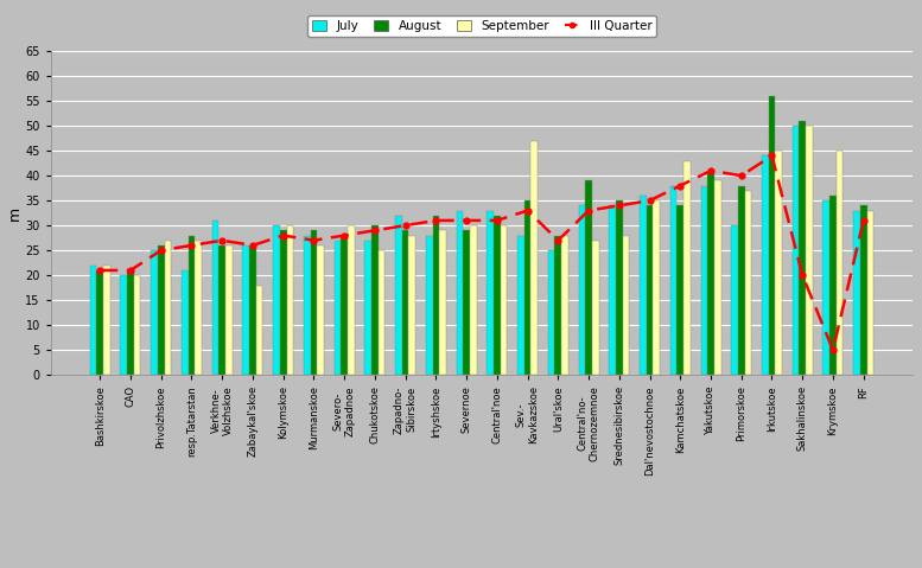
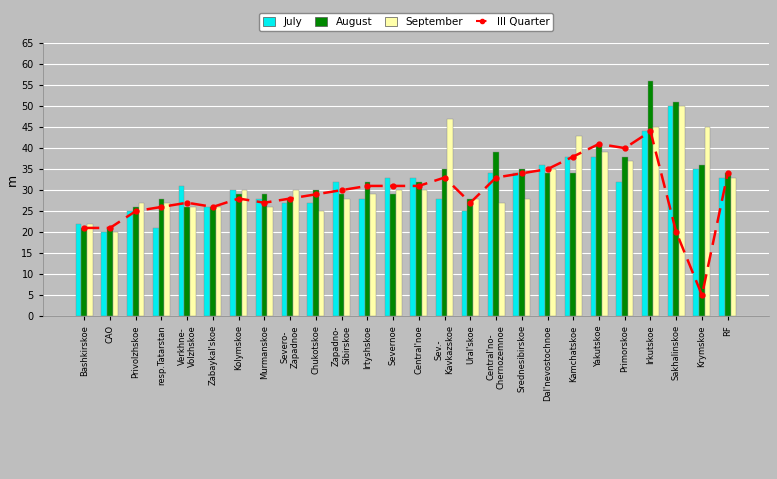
September/Zabaykal'skoe: 18 -> 26
July/Primorskoe: 30 -> 32
III Quarter/RF: 31 -> 34
